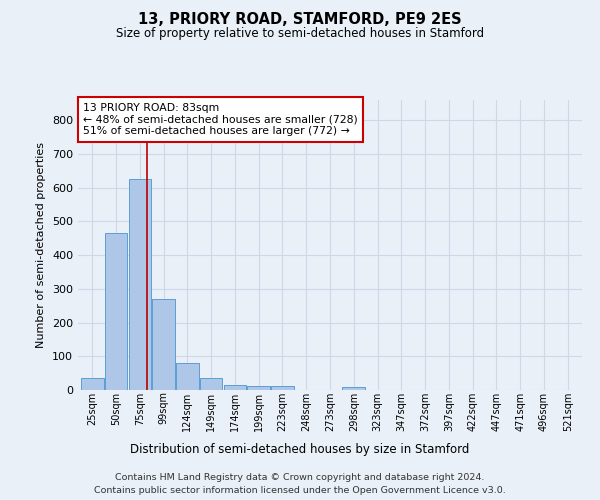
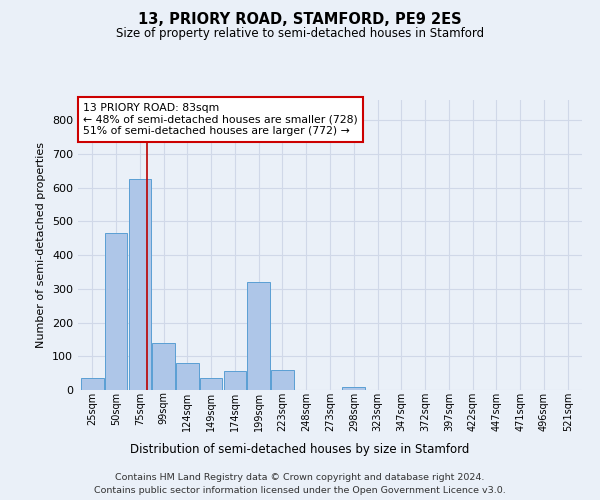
99sqm: 270 -> 140
174sqm: 15 -> 55
199sqm: 12 -> 320
223sqm: 12 -> 60
